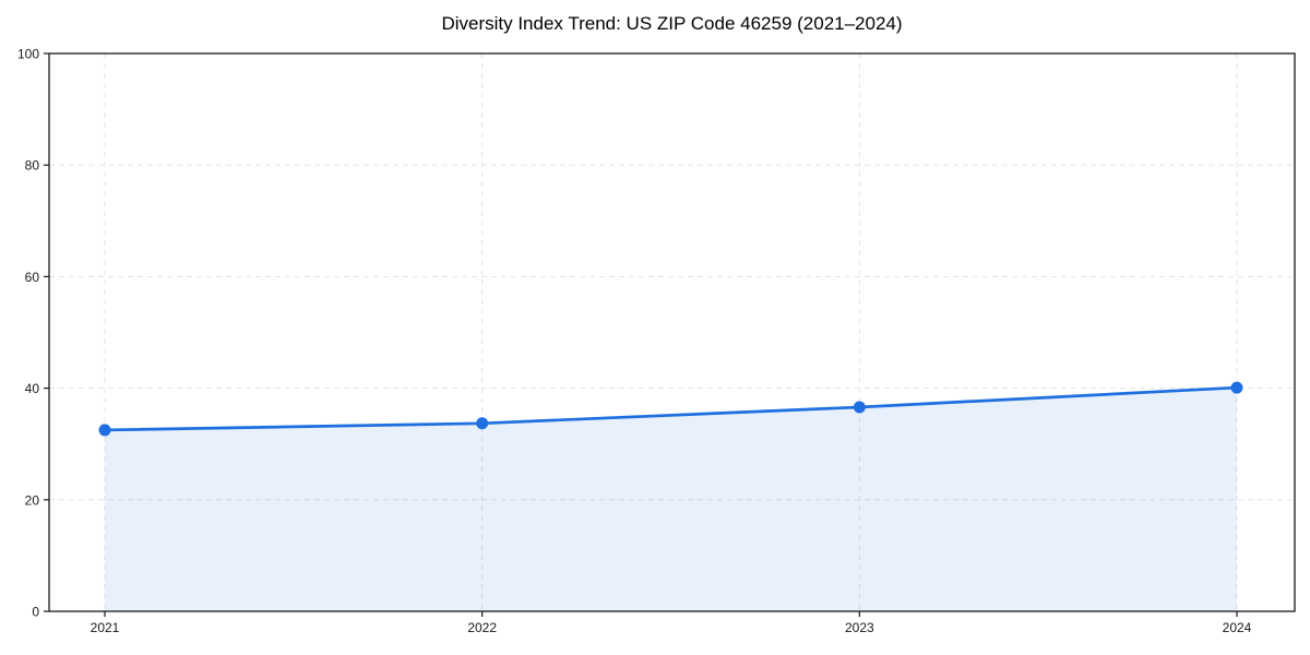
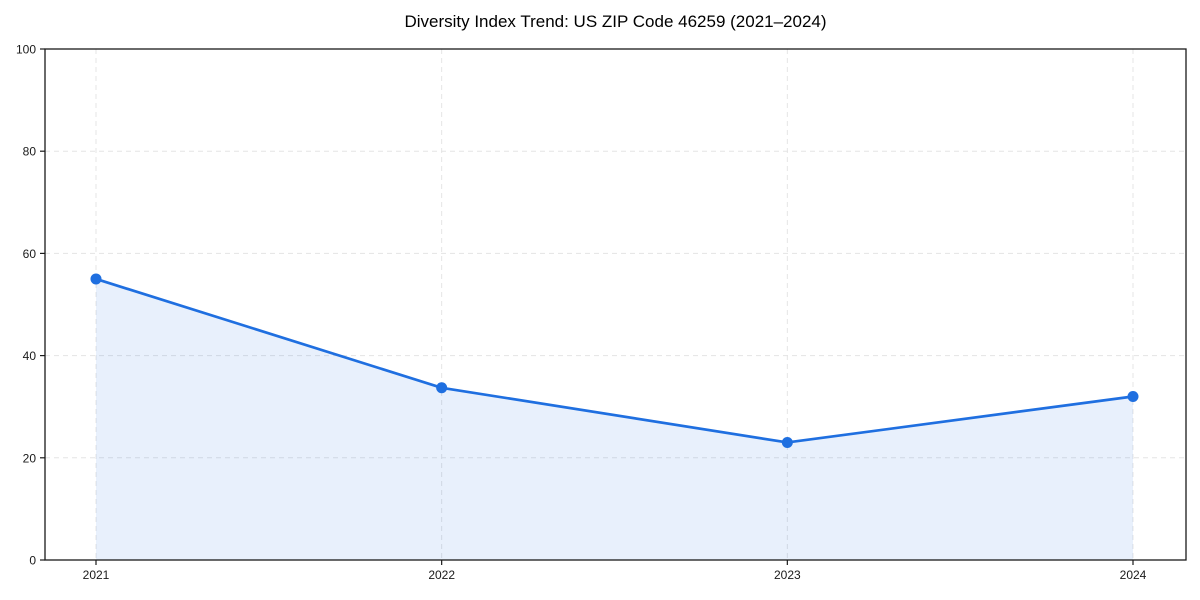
2021: 32 -> 55
2023: 37 -> 23
2024: 40 -> 32
